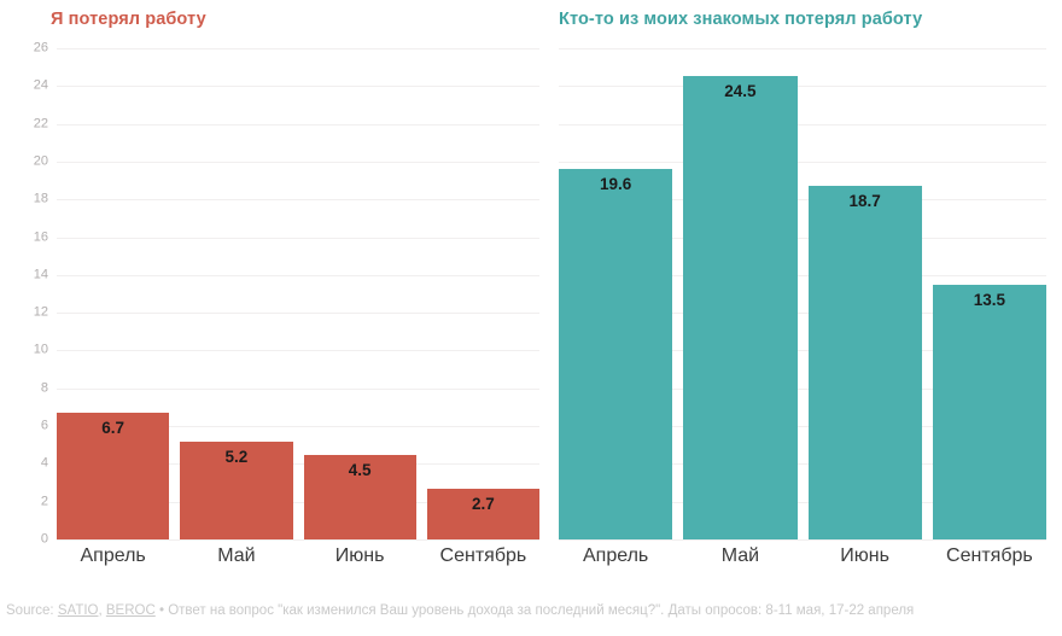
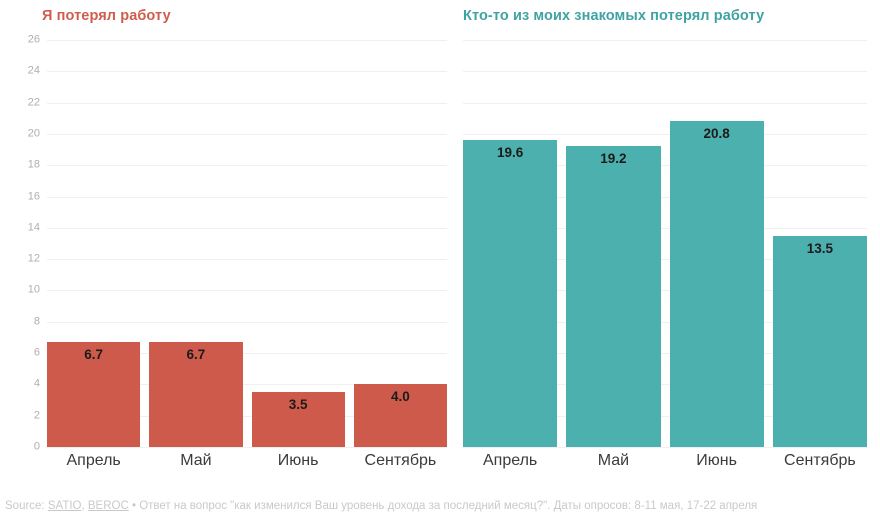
Я потерял работу/Май: 5.2 -> 6.7
Я потерял работу/Июнь: 4.5 -> 3.5
Я потерял работу/Сентябрь: 2.7 -> 4.0
Кто-то из моих знакомых потерял работу/Май: 24.5 -> 19.2
Кто-то из моих знакомых потерял работу/Июнь: 18.7 -> 20.8
